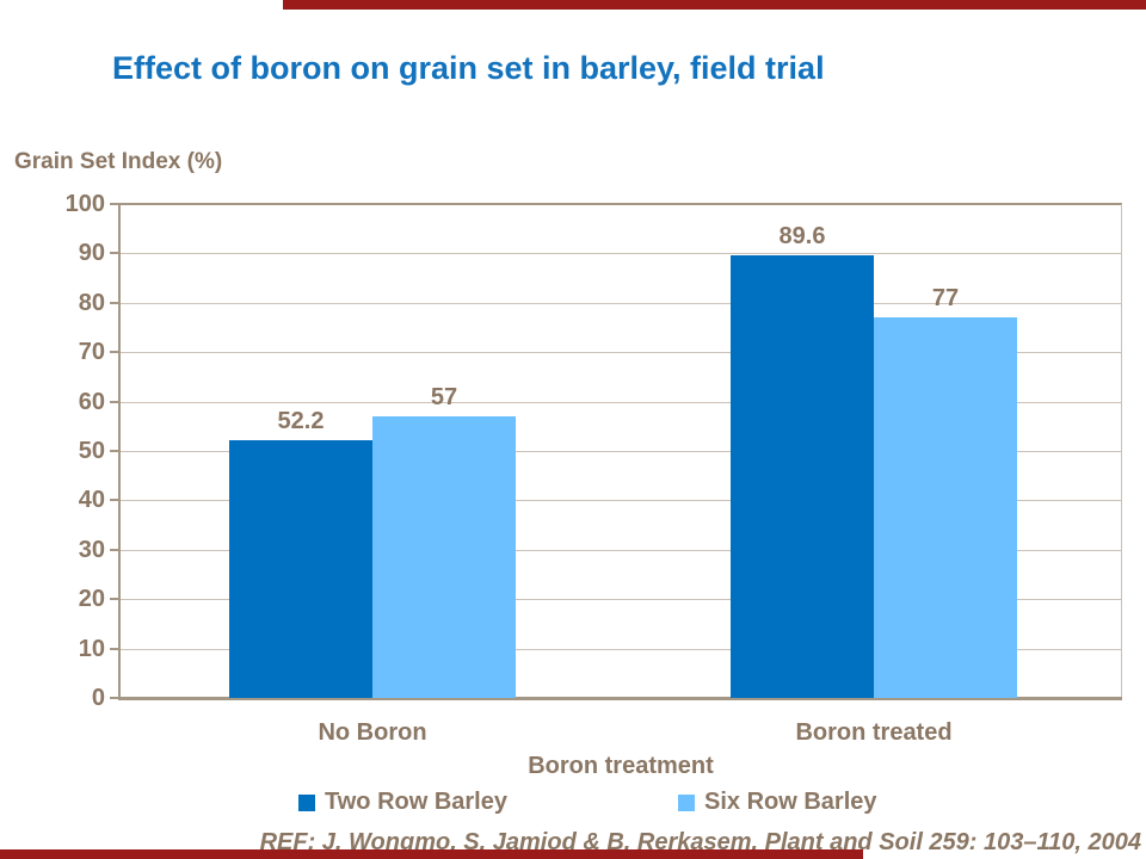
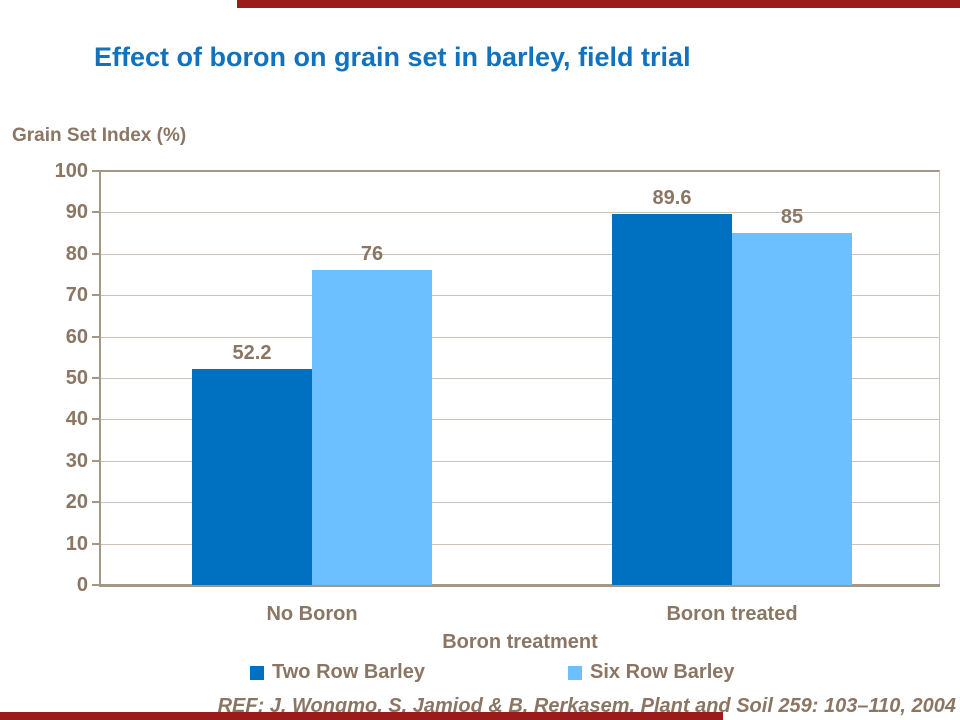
Six Row Barley/No Boron: 57 -> 76
Six Row Barley/Boron treated: 77 -> 85
